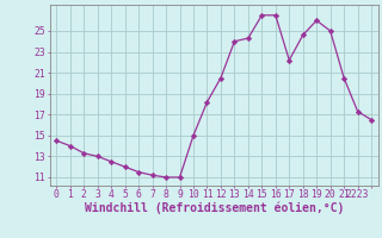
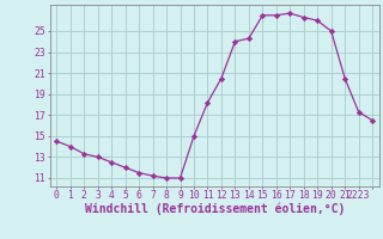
17: 22.2 -> 26.7
18: 24.6 -> 26.3
